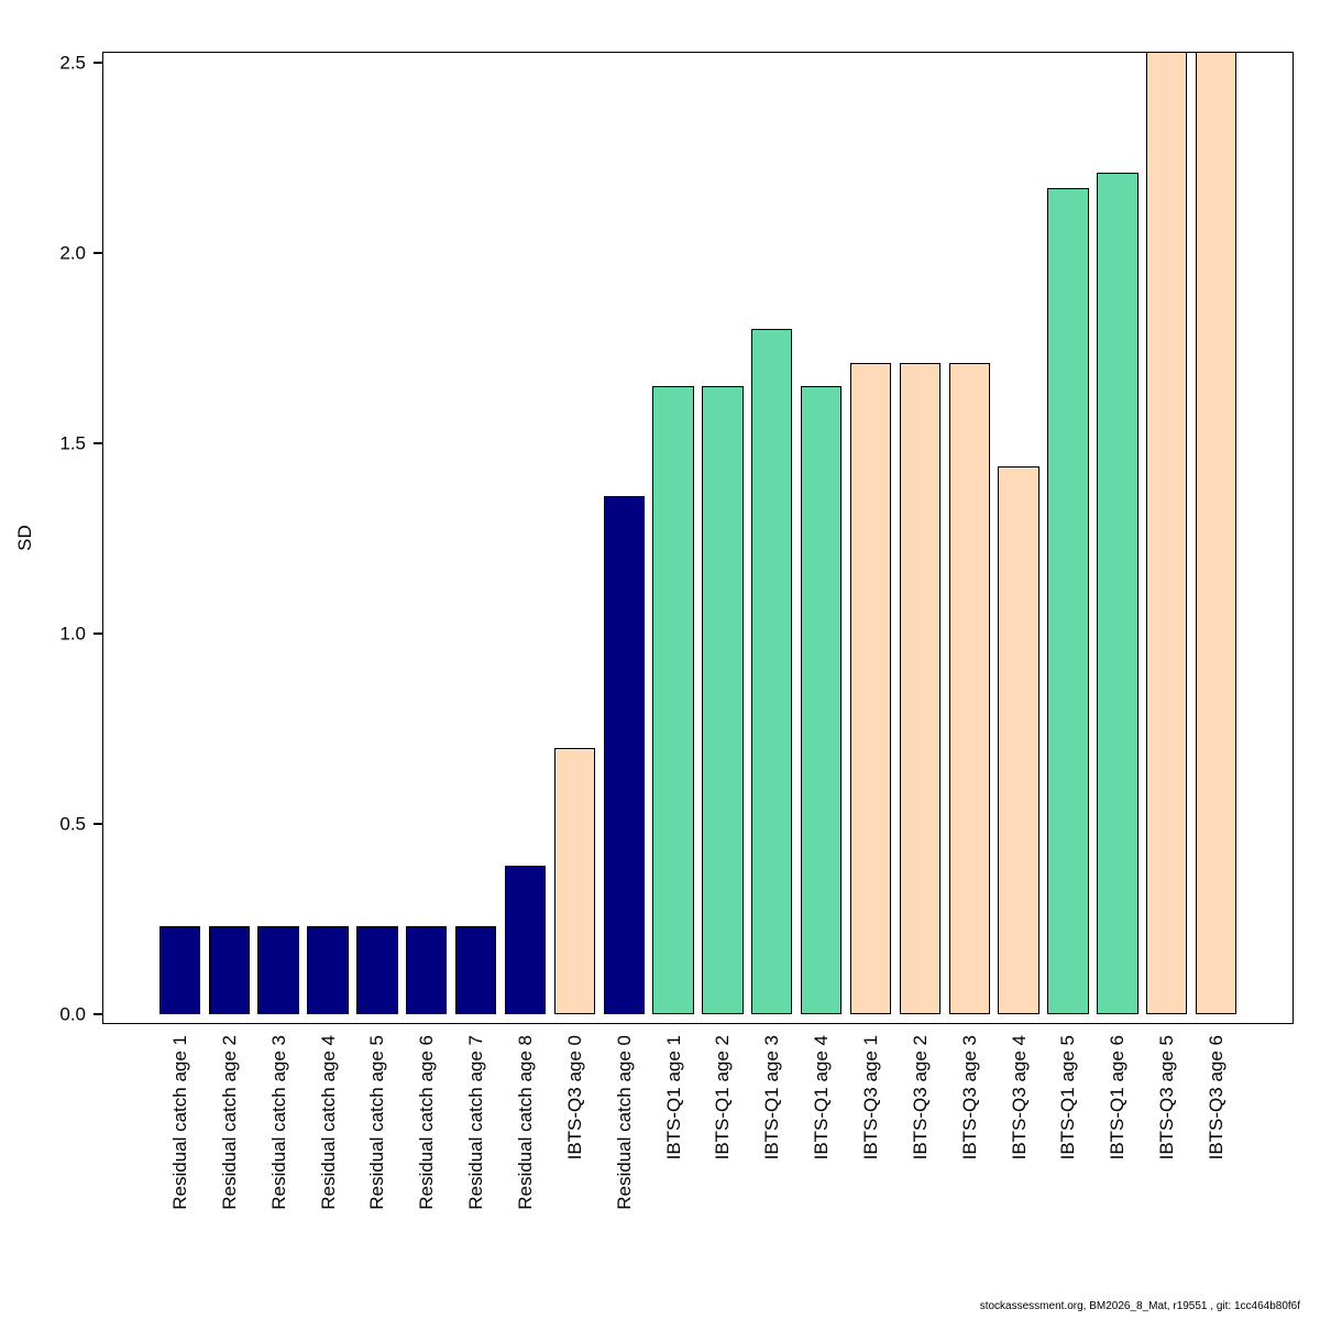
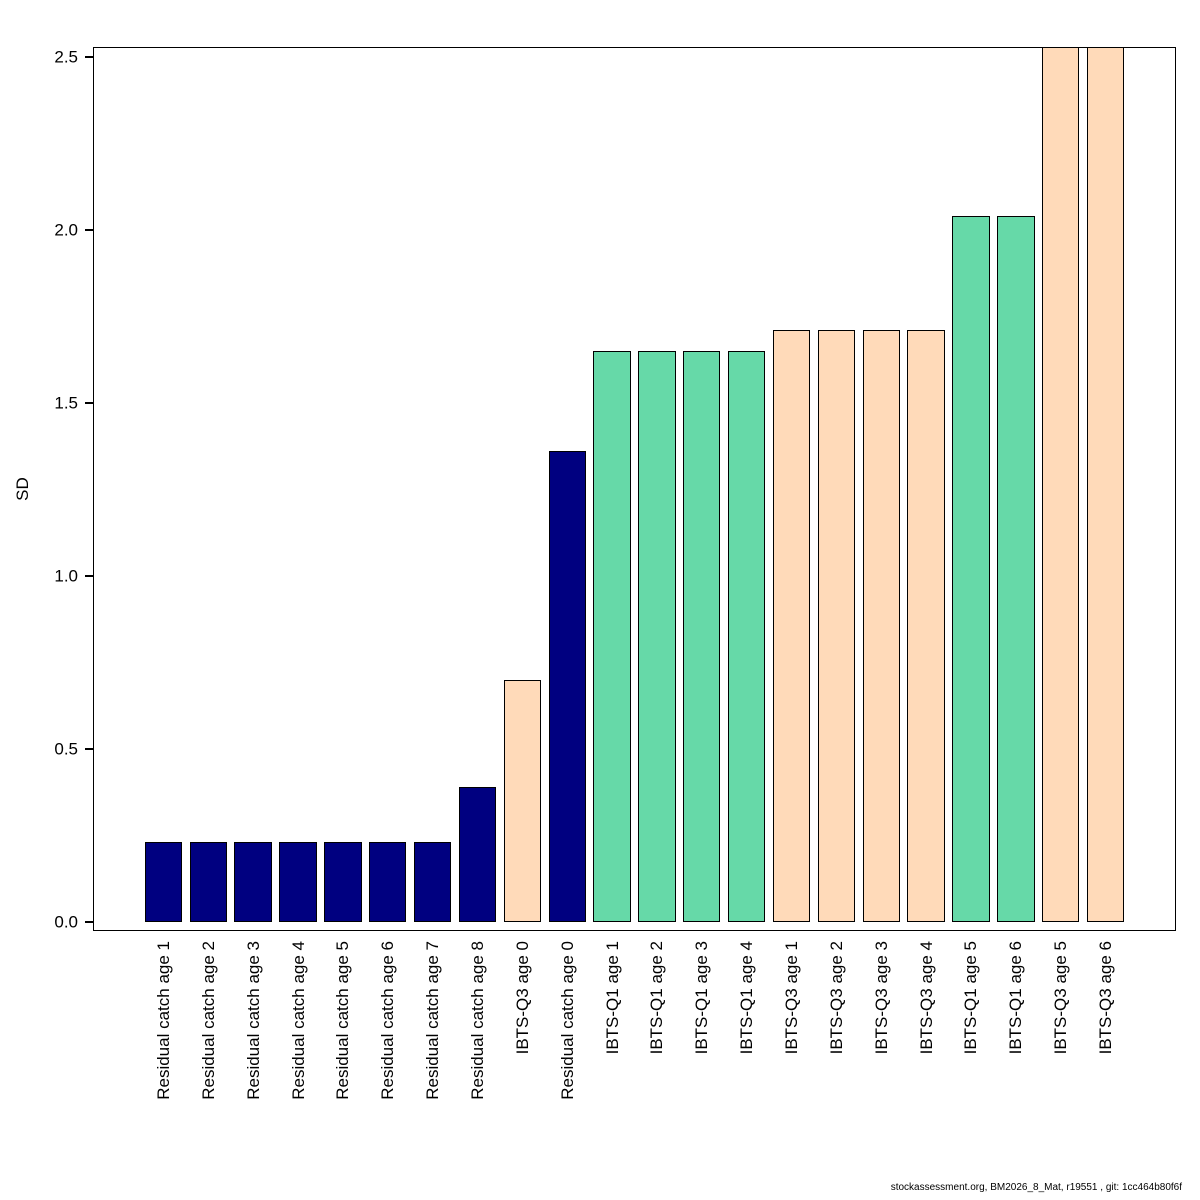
IBTS-Q1 age 3: 1.80 -> 1.65
IBTS-Q3 age 4: 1.44 -> 1.71
IBTS-Q1 age 5: 2.17 -> 2.04
IBTS-Q1 age 6: 2.21 -> 2.04
